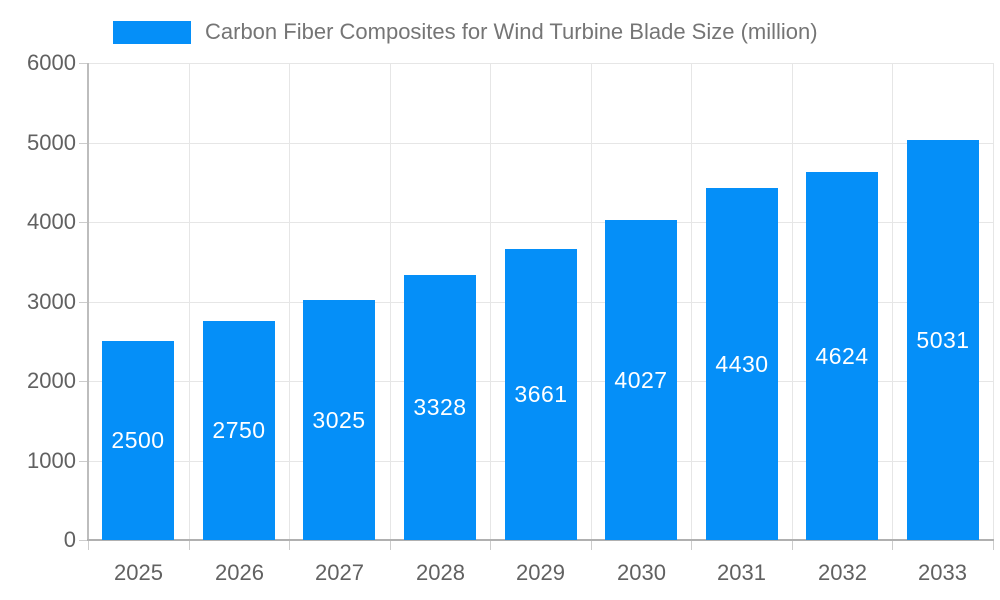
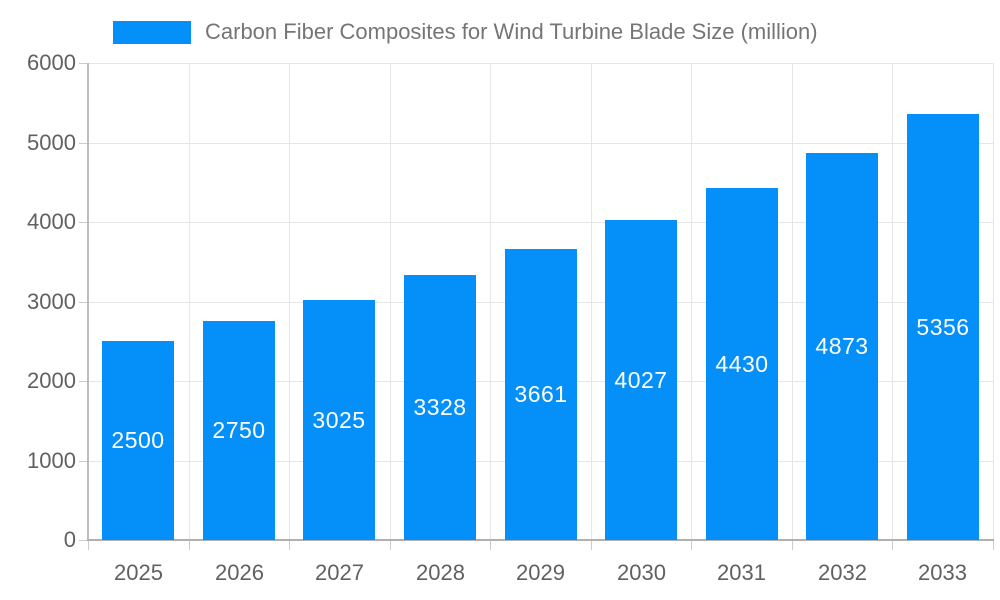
2032: 4624 -> 4873
2033: 5031 -> 5356
